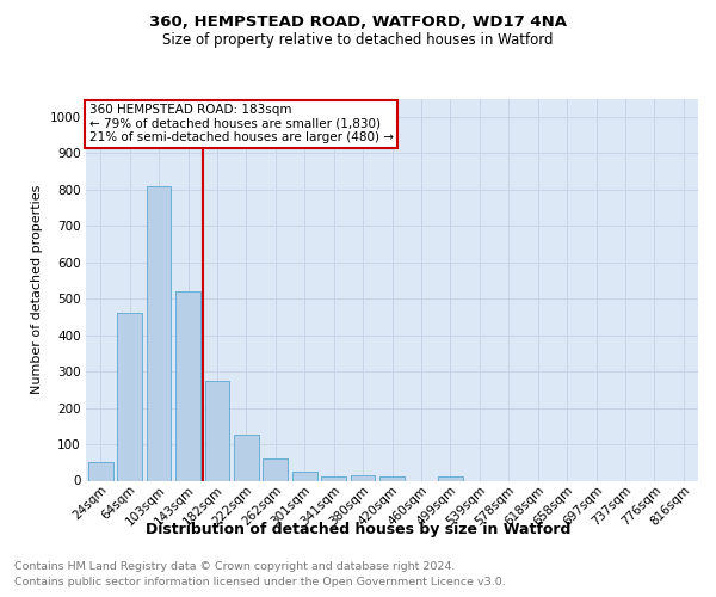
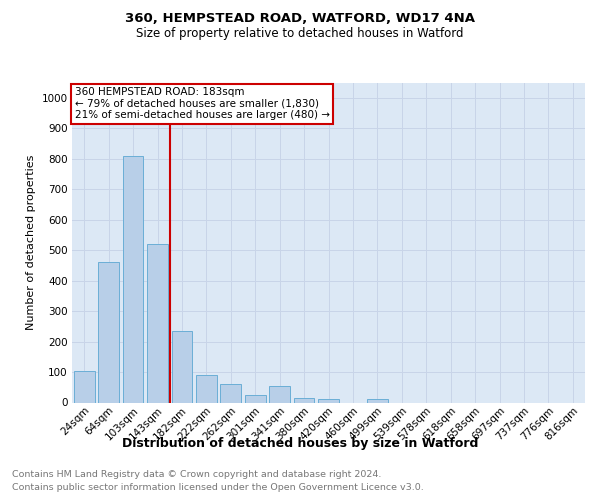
24sqm: 50 -> 105
182sqm: 275 -> 235
222sqm: 125 -> 90
341sqm: 10 -> 55
